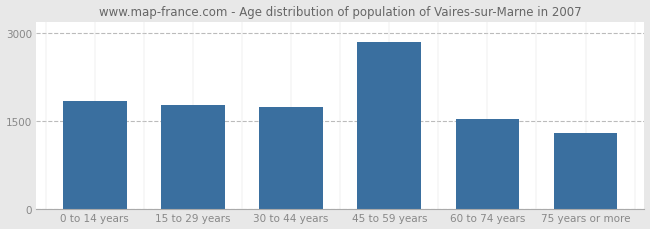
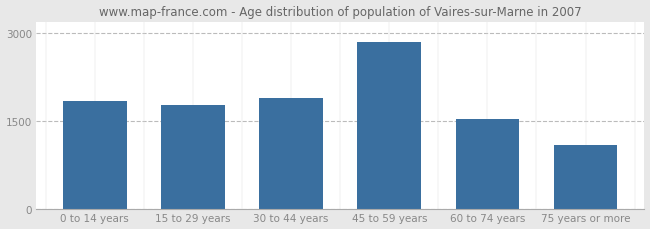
30 to 44 years: 1740 -> 1890
75 years or more: 1300 -> 1100
